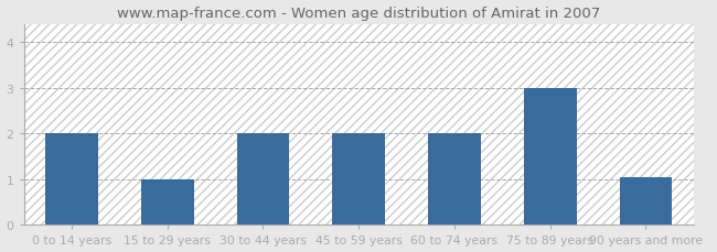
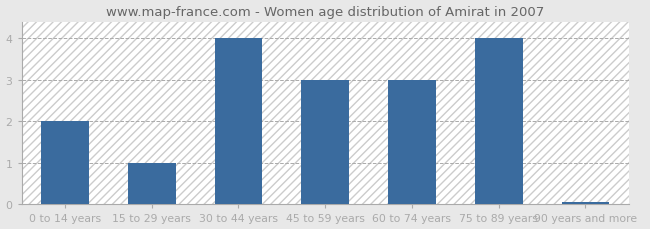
30 to 44 years: 2.00 -> 4.00
45 to 59 years: 2.00 -> 3.00
60 to 74 years: 2.00 -> 3.00
75 to 89 years: 3.00 -> 4.00
90 years and more: 1.05 -> 0.05
